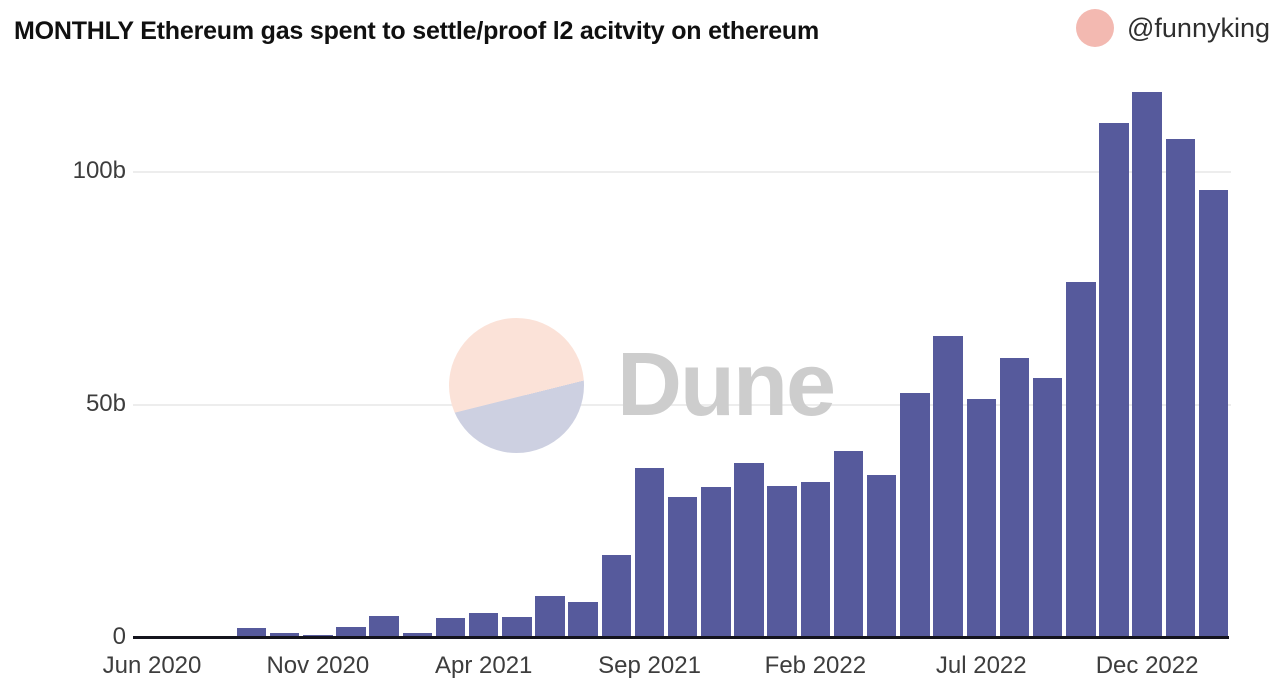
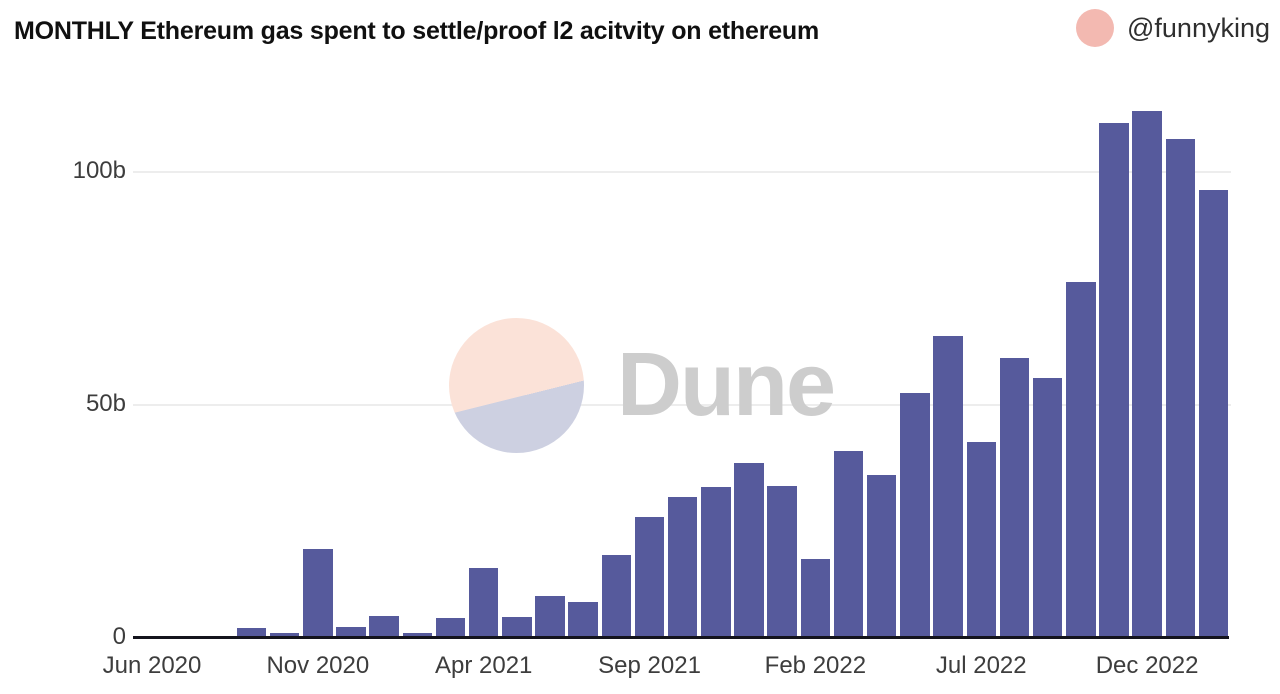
Nov 2020: 1b -> 19b
Apr 2021: 5b -> 15b
Sep 2021: 36b -> 26b
Feb 2022: 34b -> 17b
Jul 2022: 51b -> 42b
Dec 2022: 117b -> 113b
